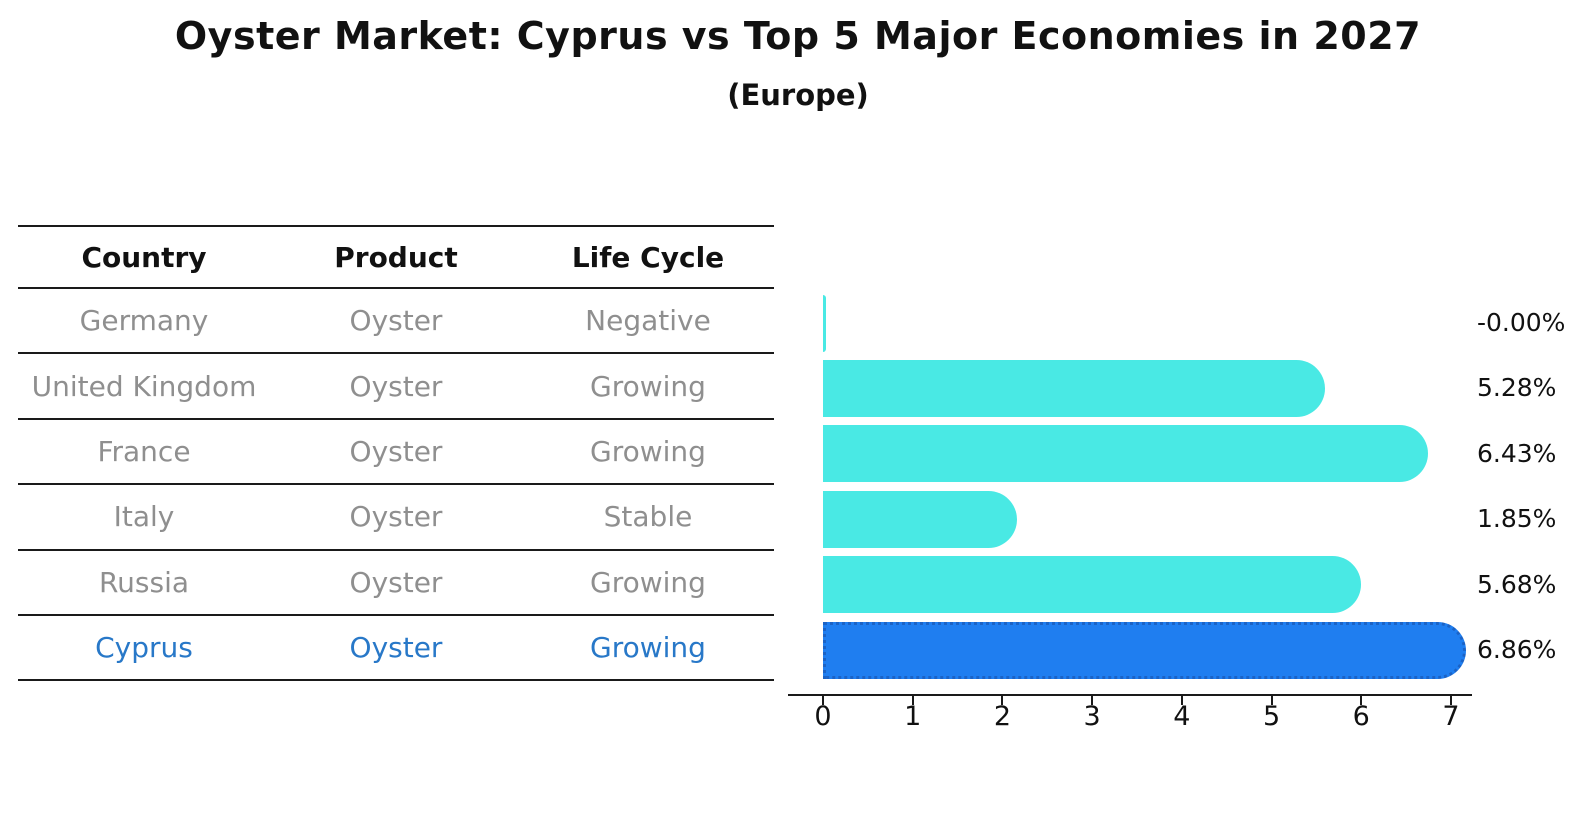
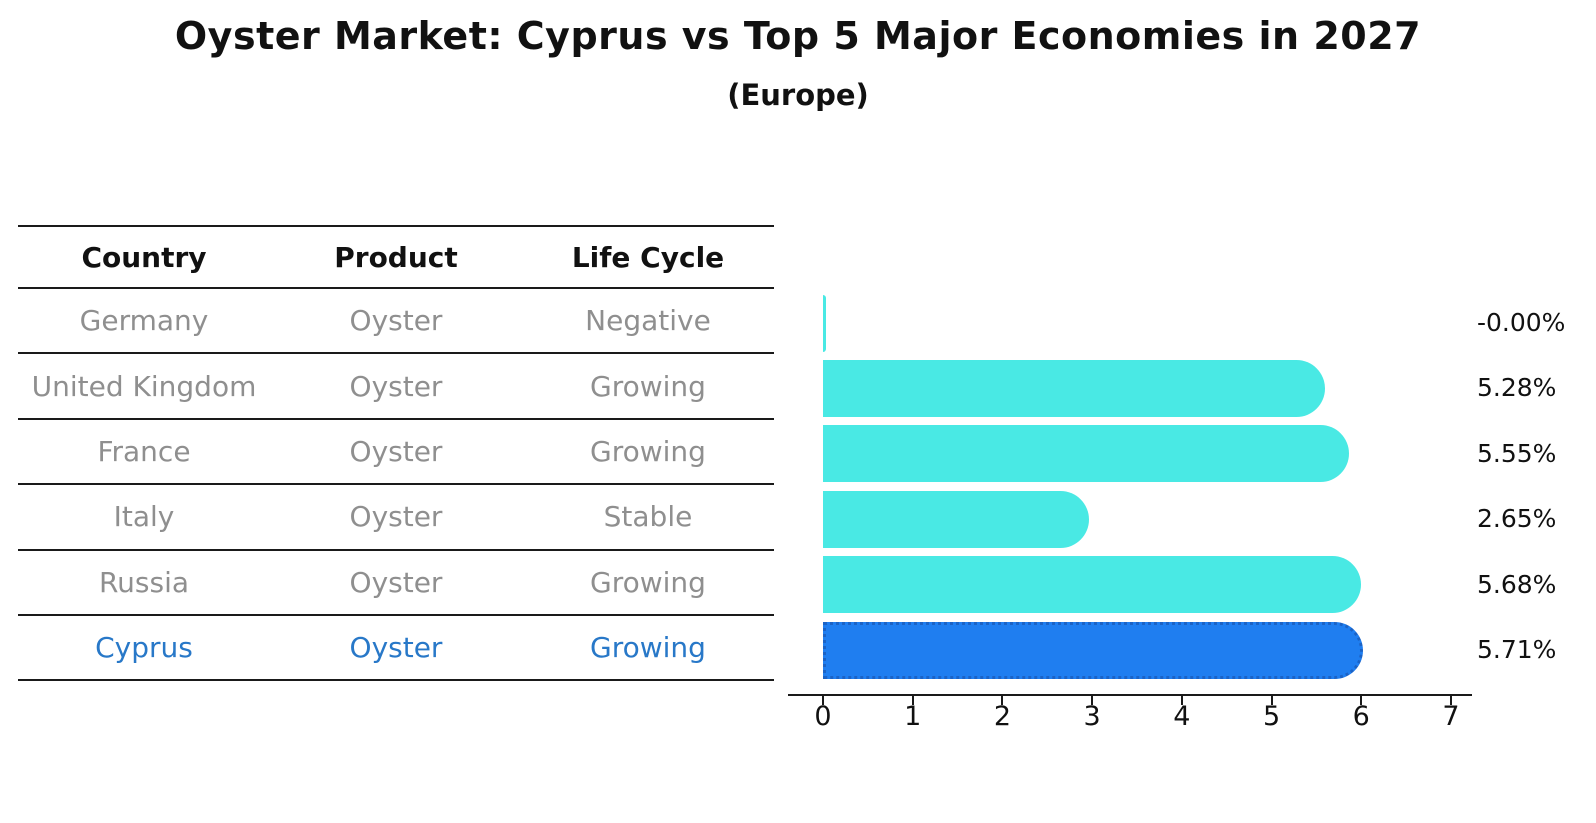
France: 6.43% -> 5.55%
Italy: 1.85% -> 2.65%
Cyprus: 6.86% -> 5.71%
